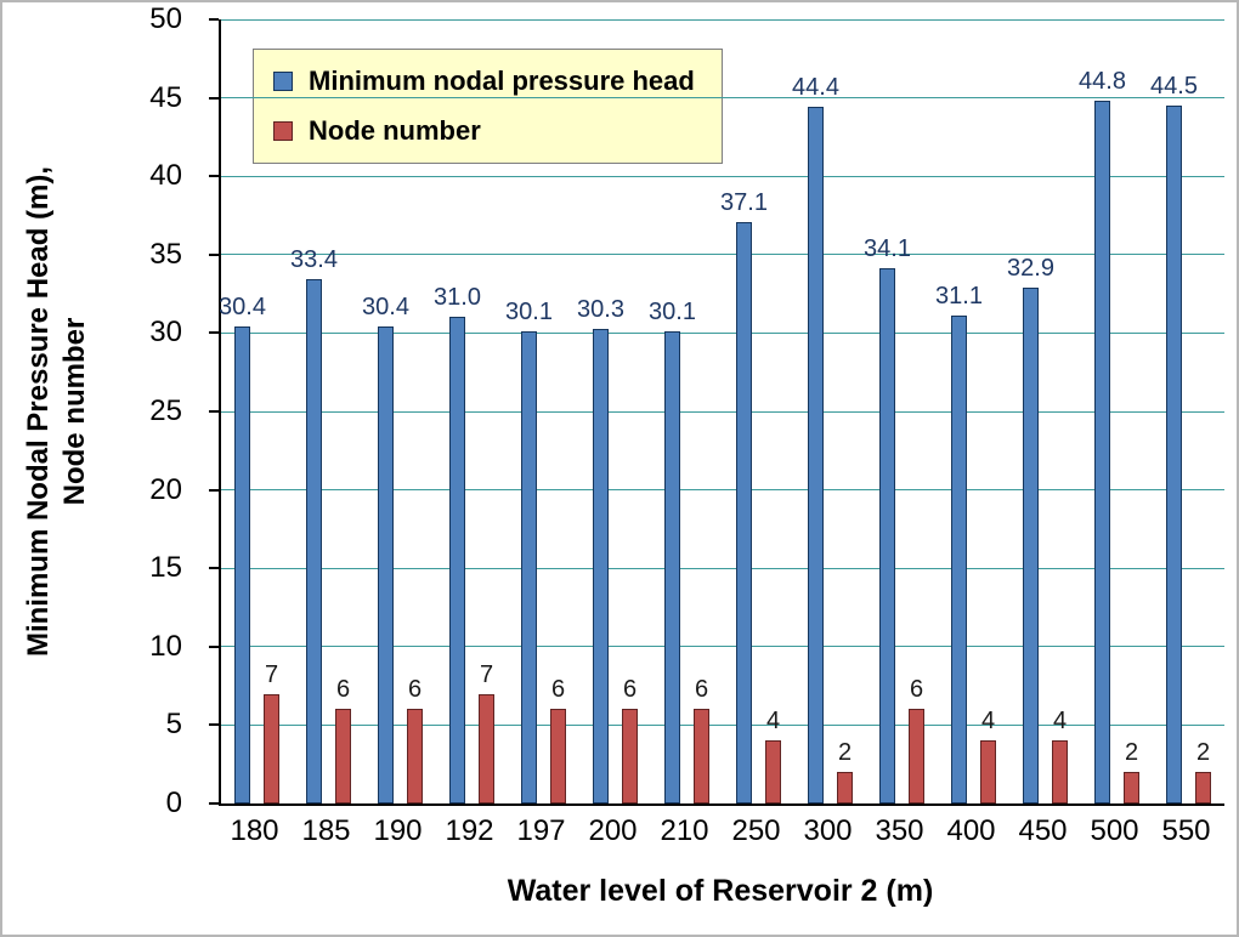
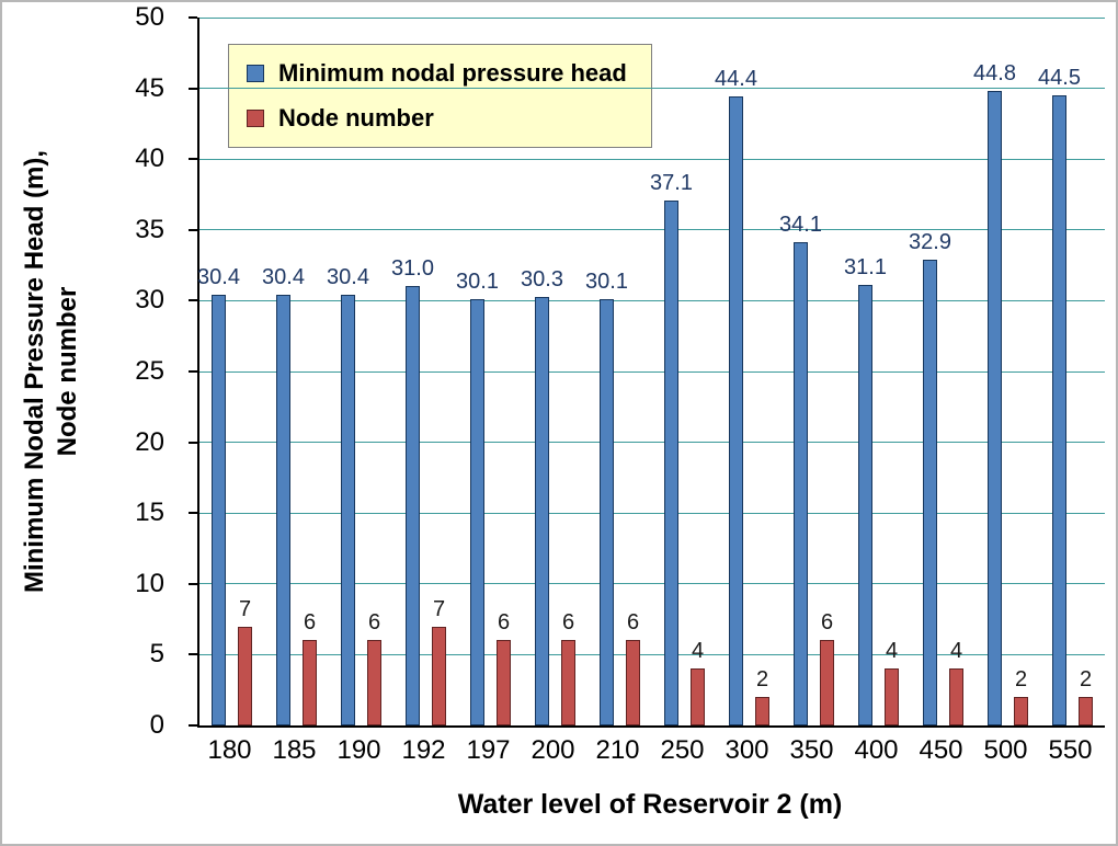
Minimum nodal pressure head/185: 33.4 -> 30.4
